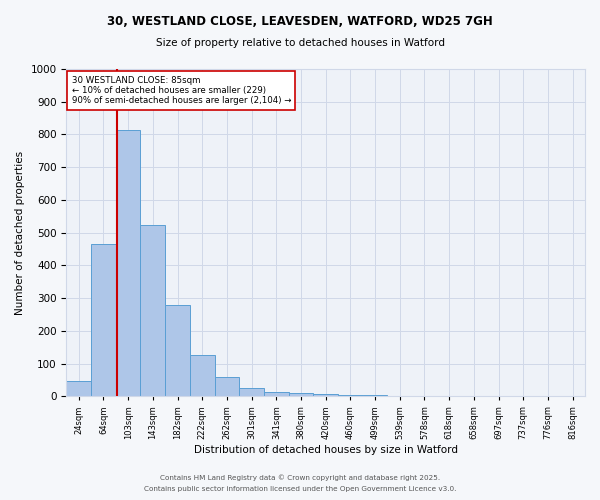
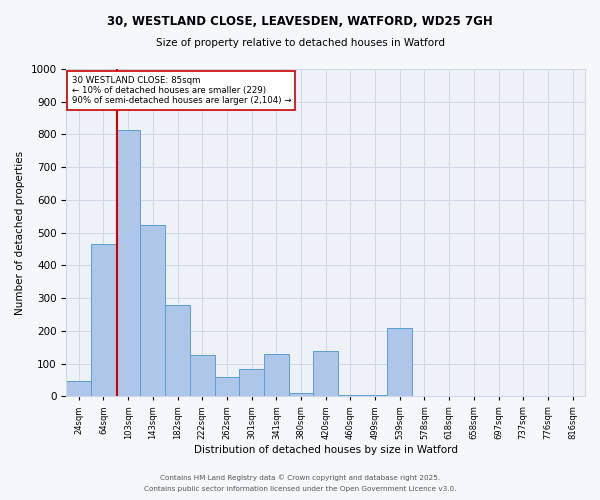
301sqm: 25 -> 85
341sqm: 12 -> 130
420sqm: 7 -> 140
539sqm: 2 -> 210
